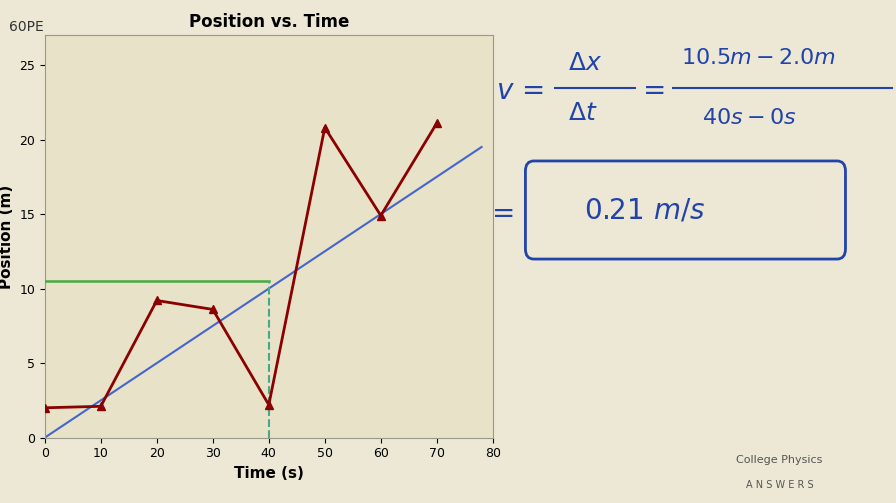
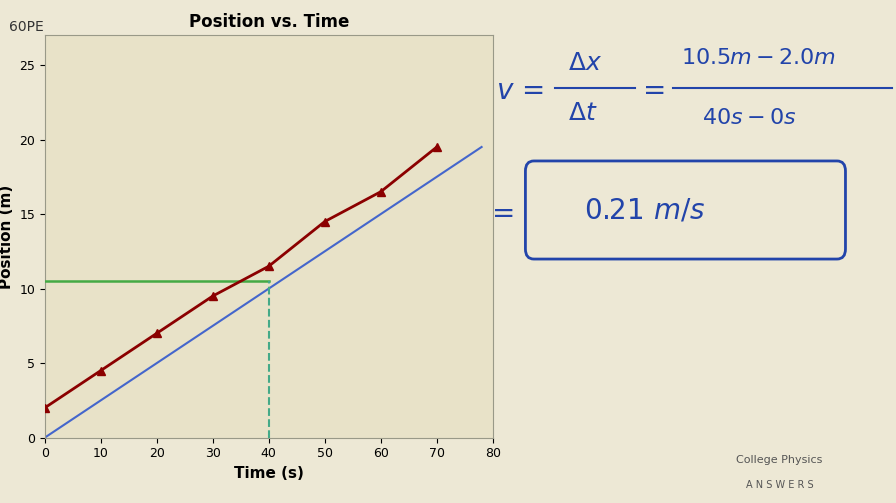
10: 2.1 -> 4.5
20: 9.2 -> 7.0
30: 8.6 -> 9.5
40: 2.2 -> 11.5
50: 20.8 -> 14.5
60: 14.9 -> 16.5
70: 21.1 -> 19.5
